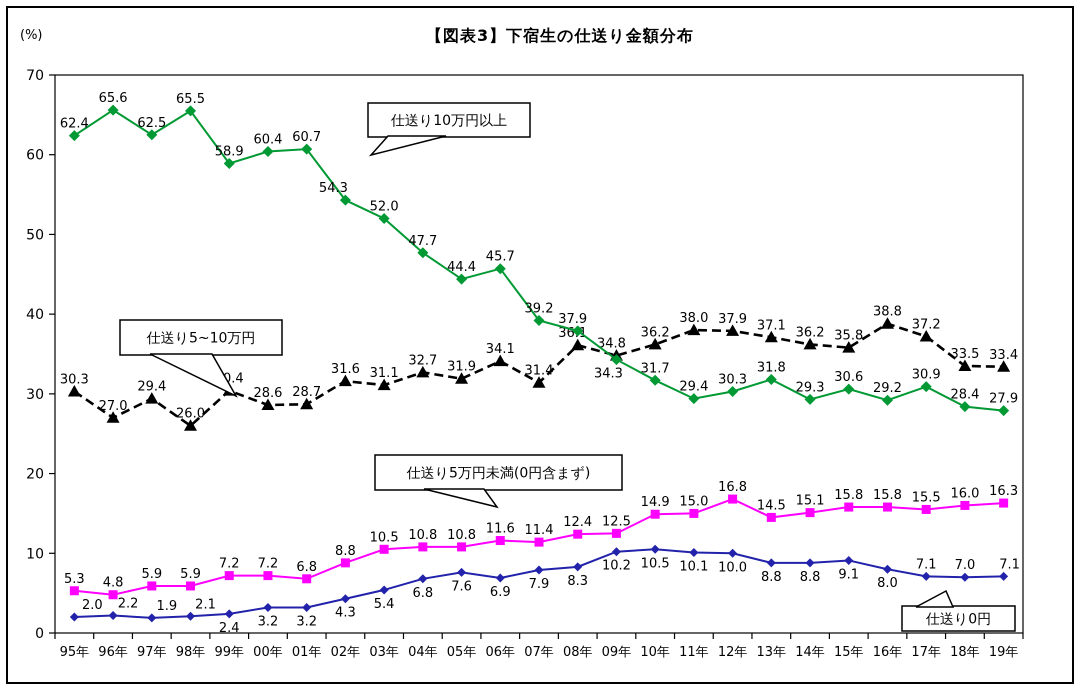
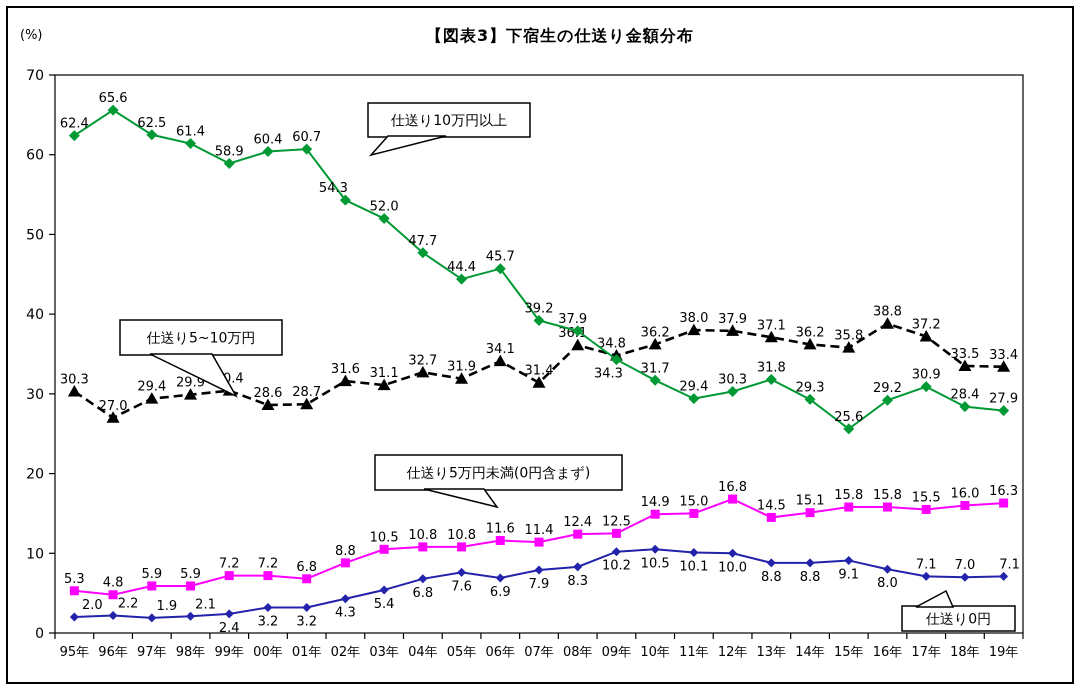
仕送り5~10万円/98年: 26.0 -> 29.9
仕送り10万円以上/98年: 65.5 -> 61.4
仕送り10万円以上/15年: 30.6 -> 25.6
